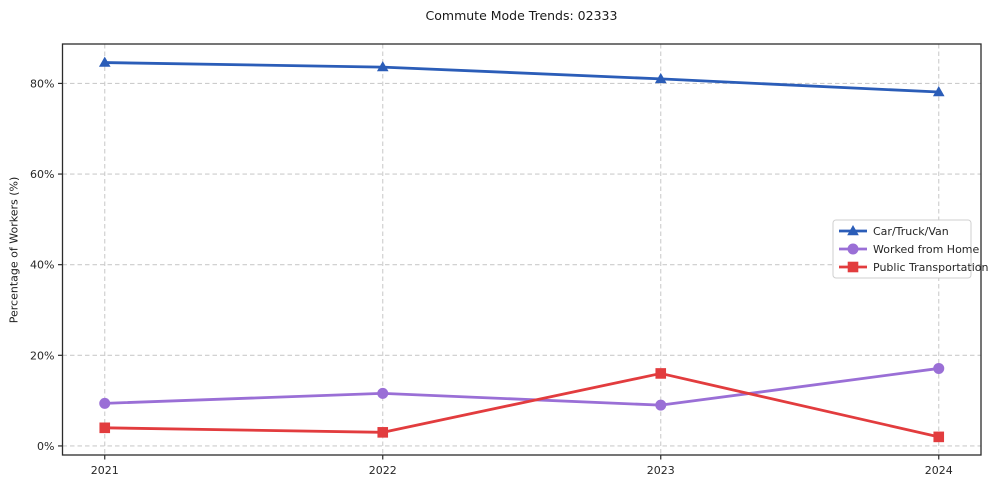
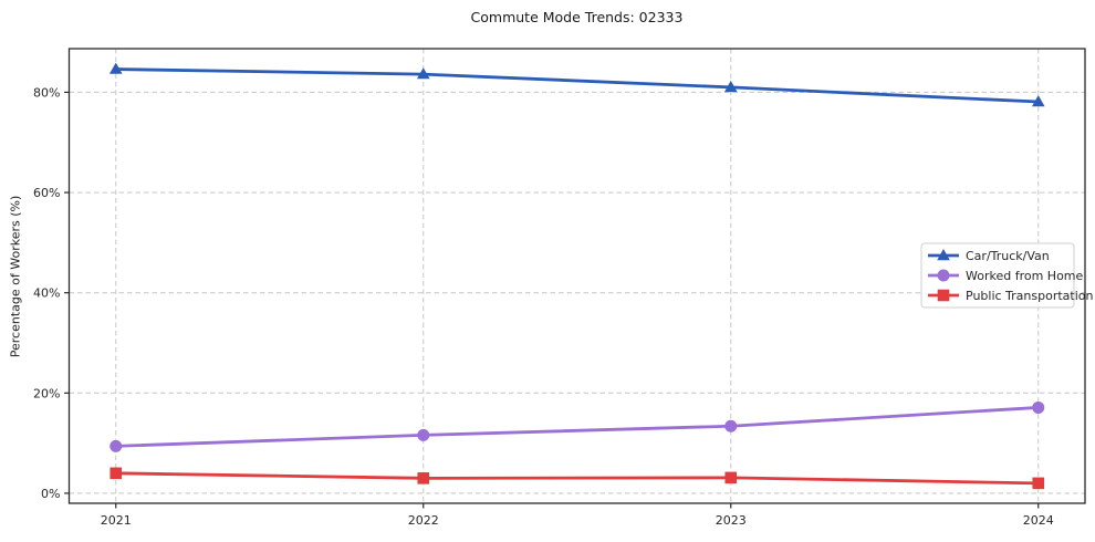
Worked from Home/2023: 9% -> 13%
Public Transportation/2023: 16% -> 3%
